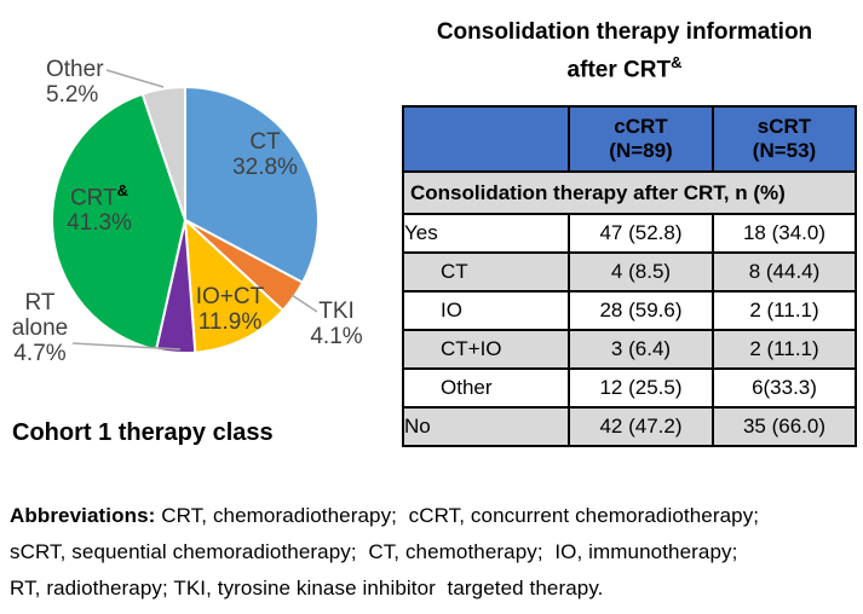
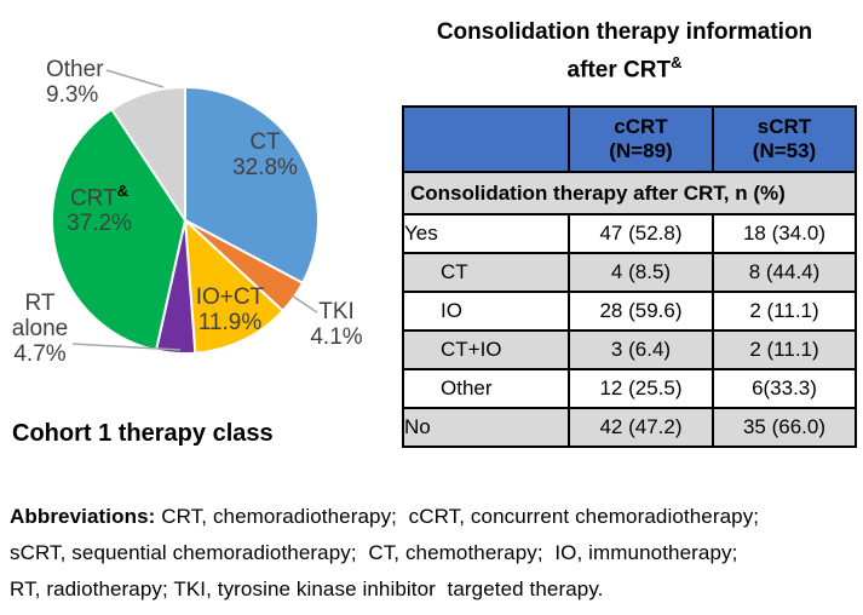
CRT&: 41.3% -> 37.2%
Other: 5.2% -> 9.3%
